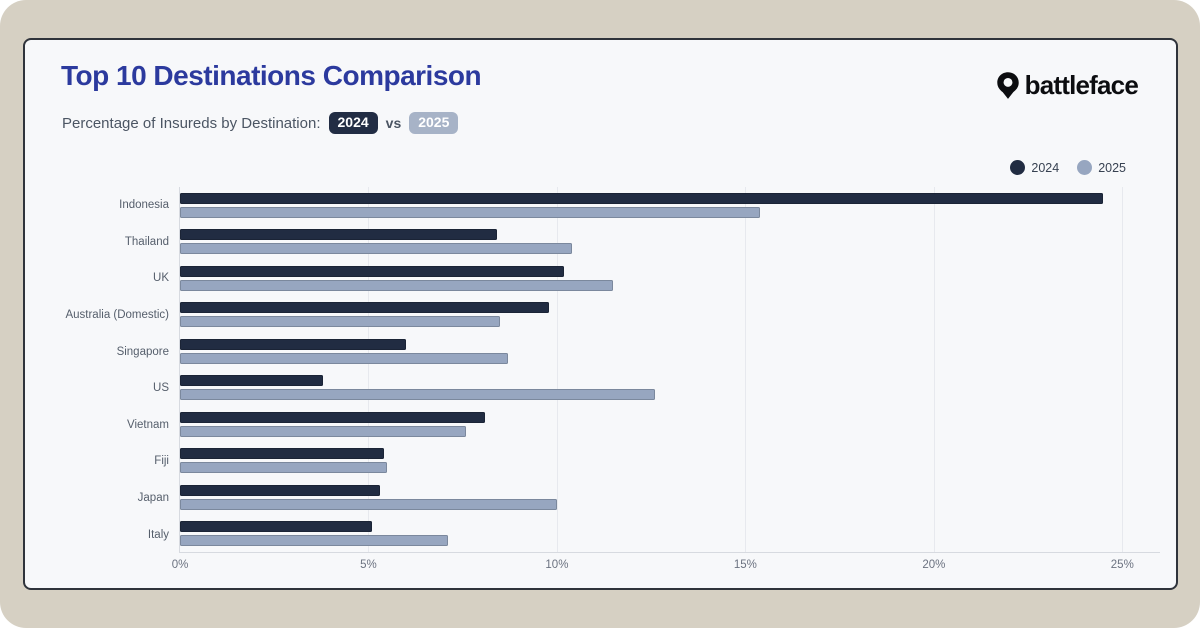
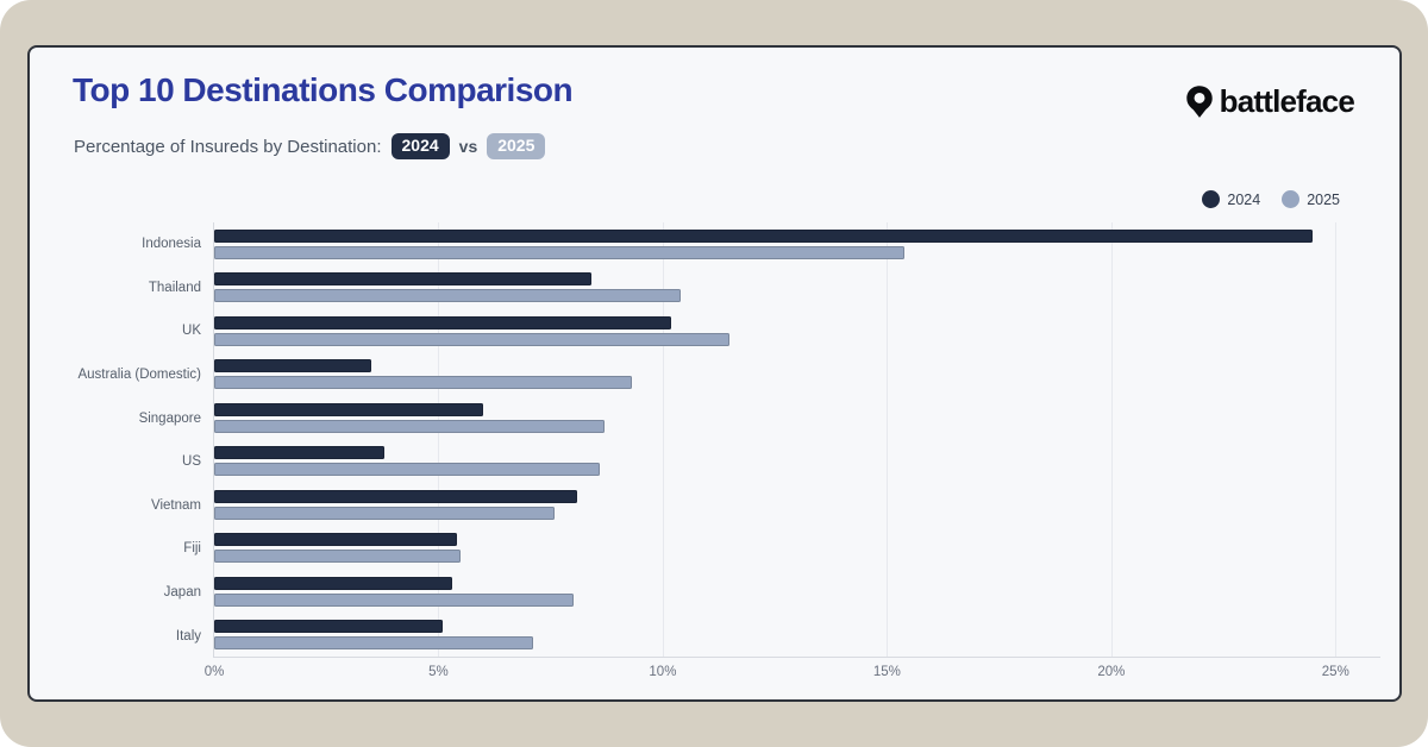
2024/Australia (Domestic): 9.8% -> 3.5%
2025/Australia (Domestic): 8.5% -> 9.3%
2025/US: 12.6% -> 8.6%
2025/Japan: 10.0% -> 8.0%
